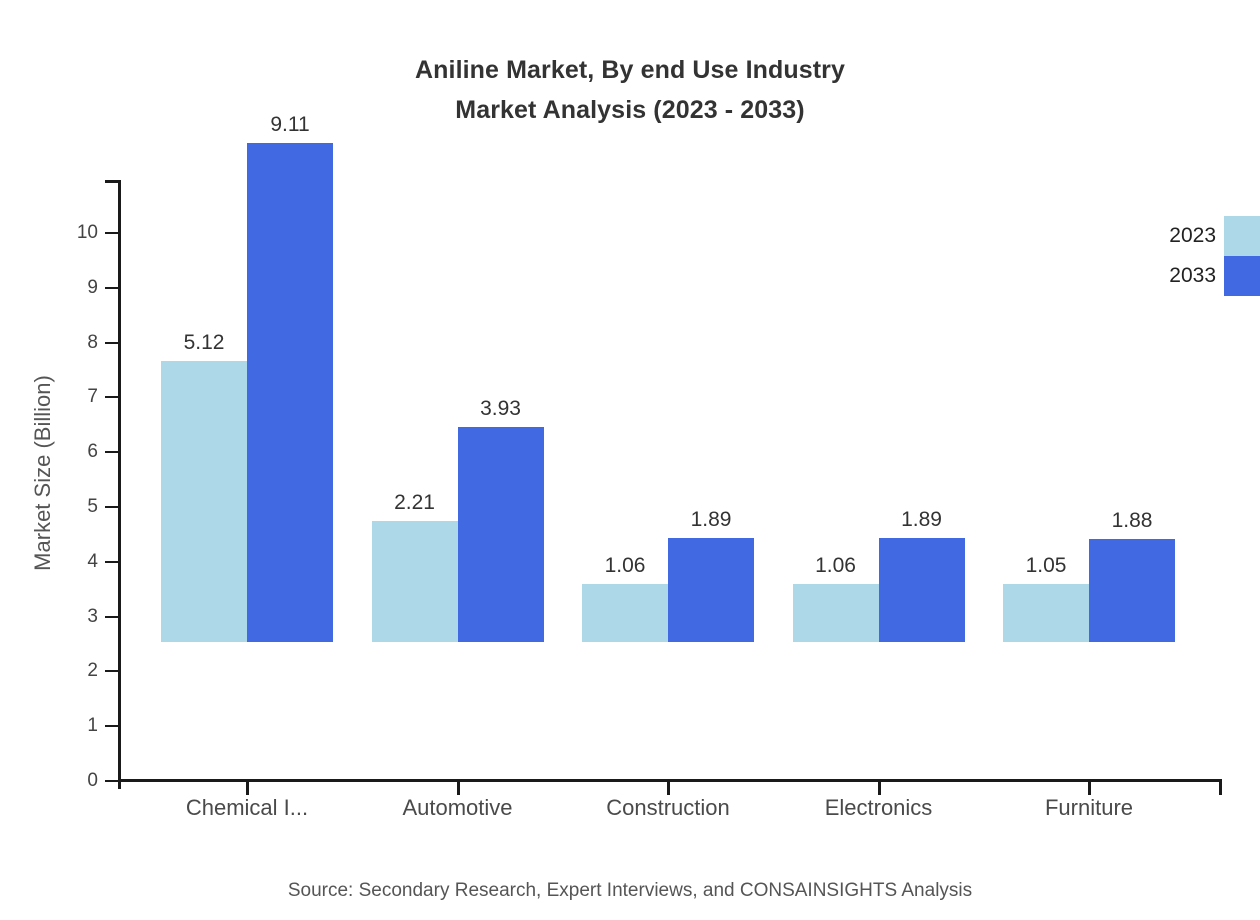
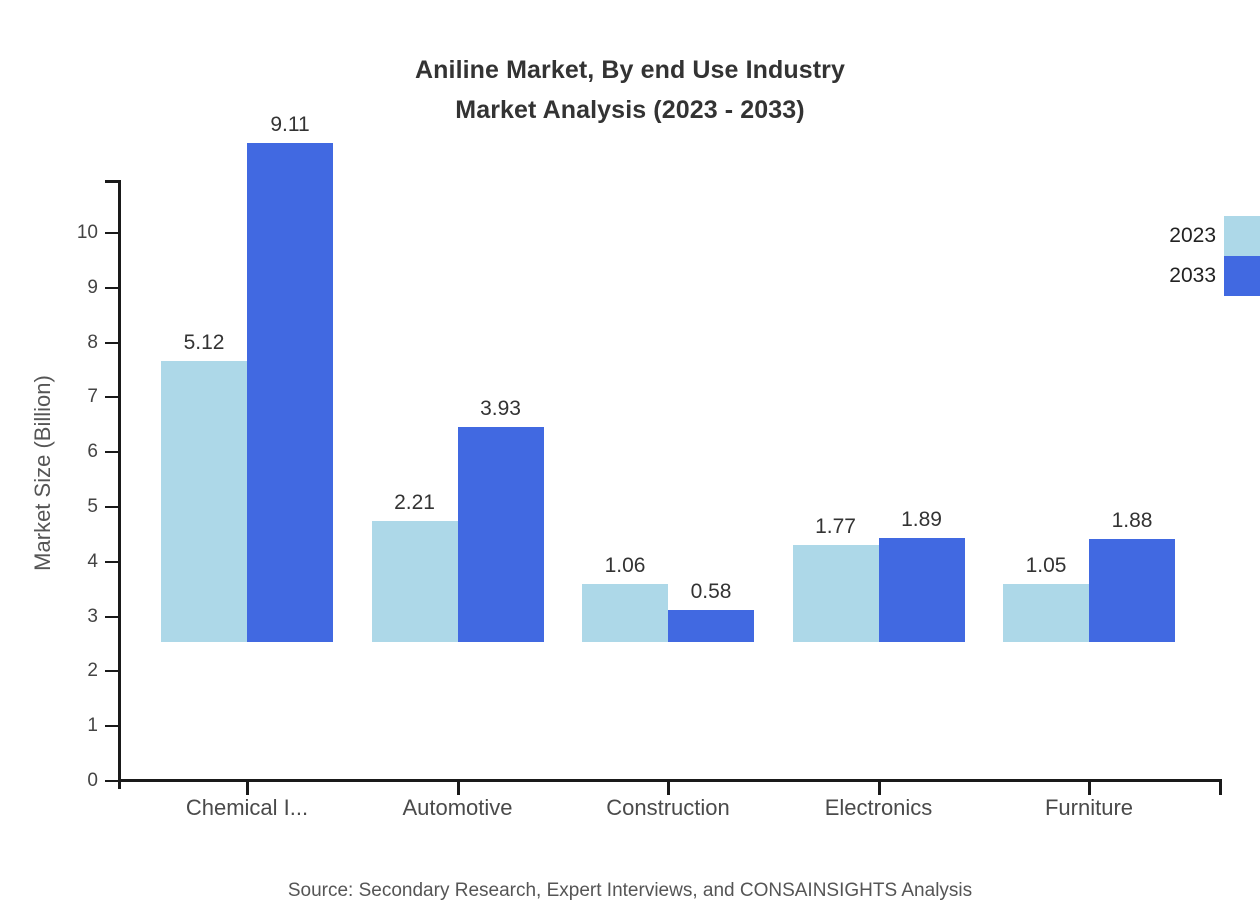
2033/Construction: 1.89 -> 0.58
2023/Electronics: 1.06 -> 1.77
